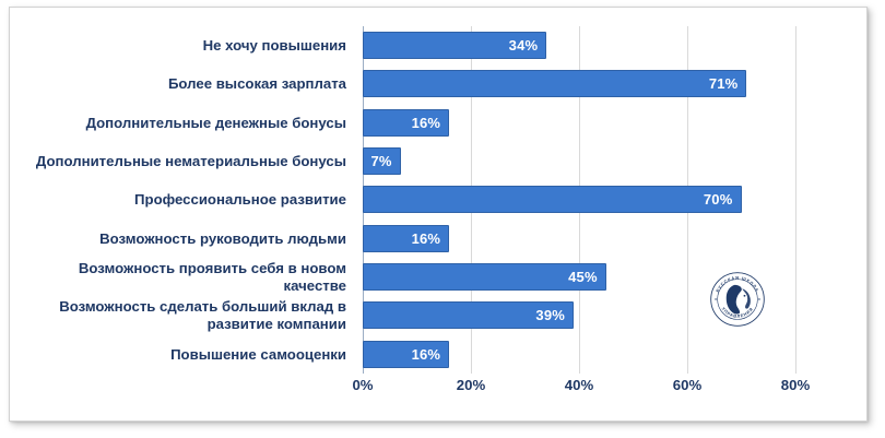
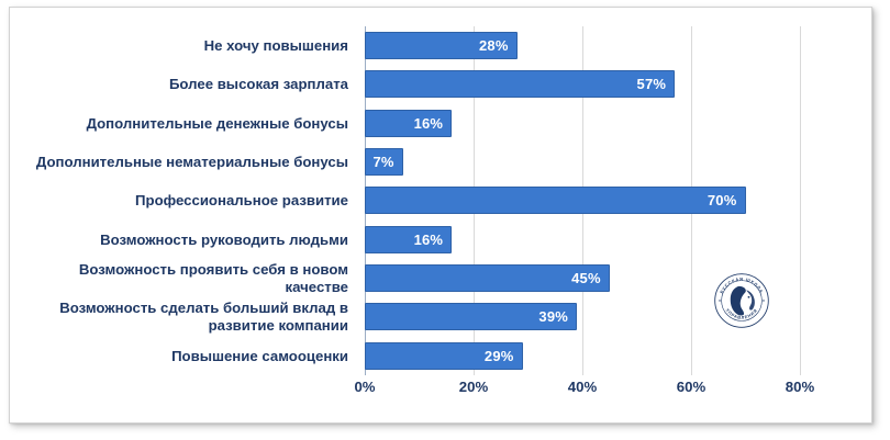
Не хочу повышения: 34% -> 28%
Более высокая зарплата: 71% -> 57%
Повышение самооценки: 16% -> 29%
